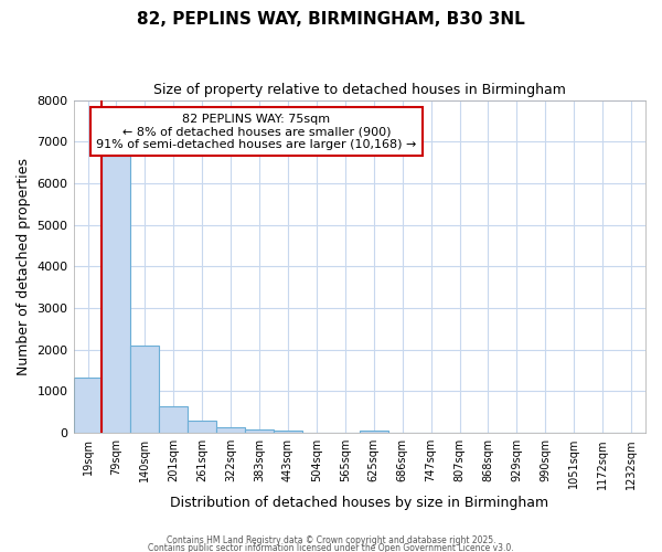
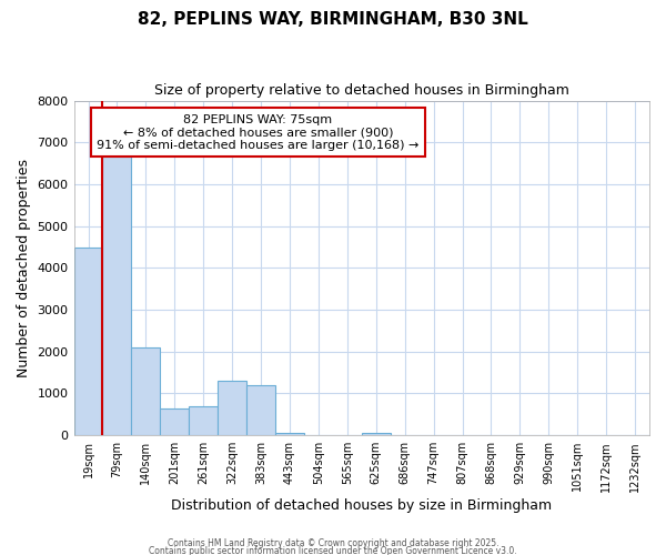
19sqm: 1320 -> 4500
261sqm: 300 -> 700
322sqm: 140 -> 1300
383sqm: 80 -> 1200
